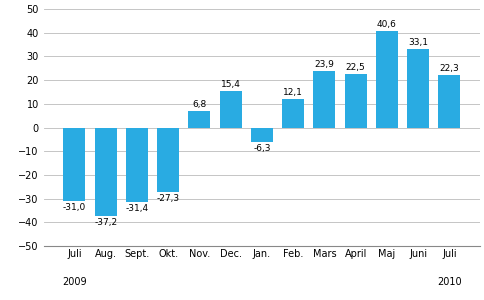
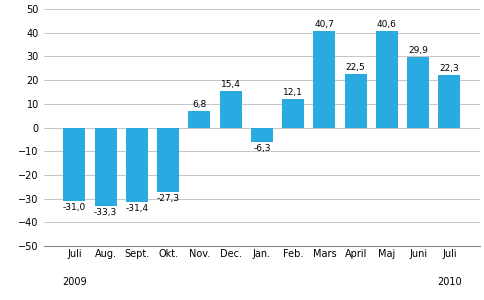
Aug.: -37,2 -> -33,3
Mars: 23,9 -> 40,7
Juni: 33,1 -> 29,9
